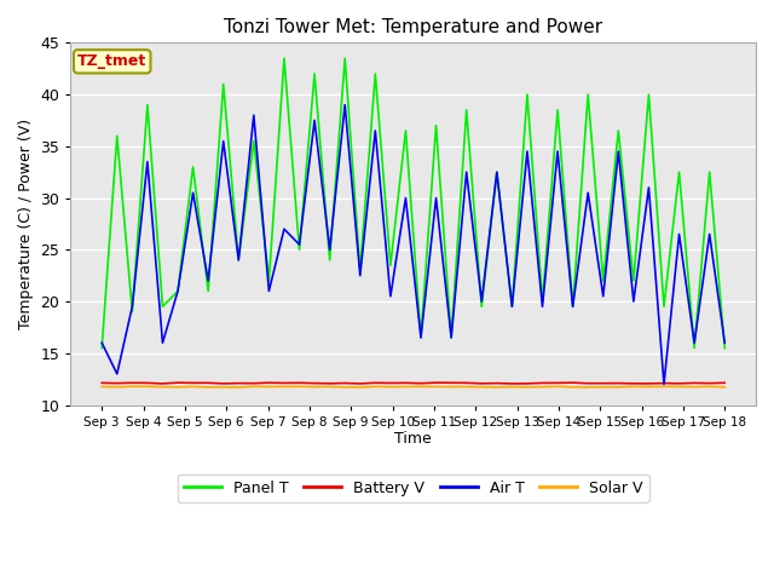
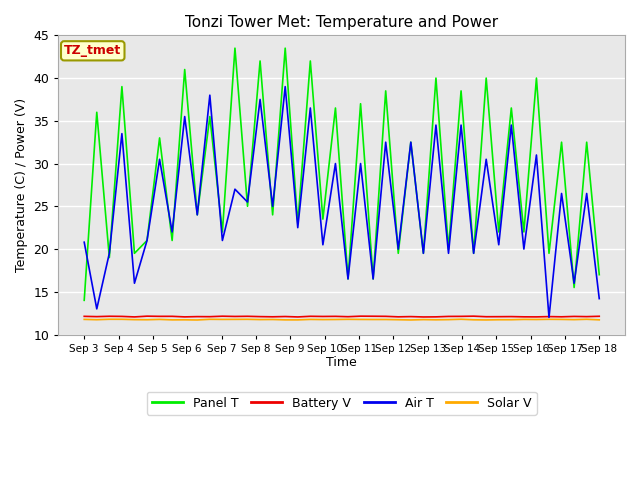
Panel T/Sep 3: 15.5 -> 14.0
Air T/Sep 3: 16.0 -> 20.8
Panel T/Sep 18: 15.5 -> 17.0
Air T/Sep 18: 16.0 -> 14.2
